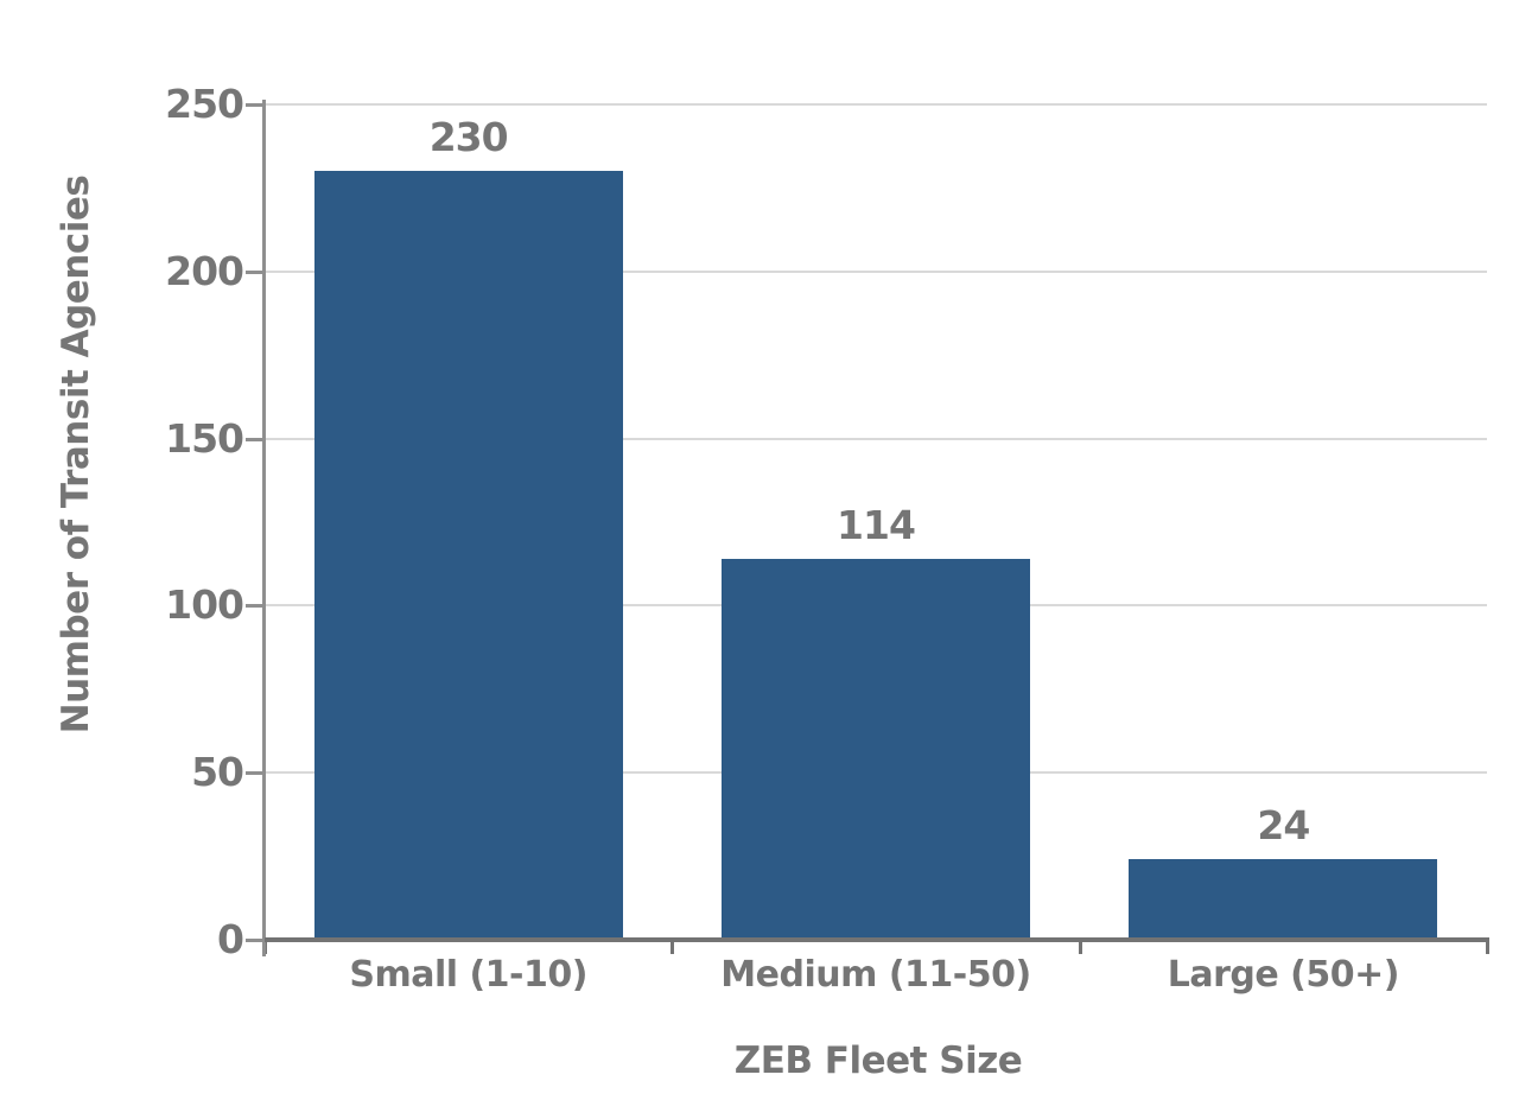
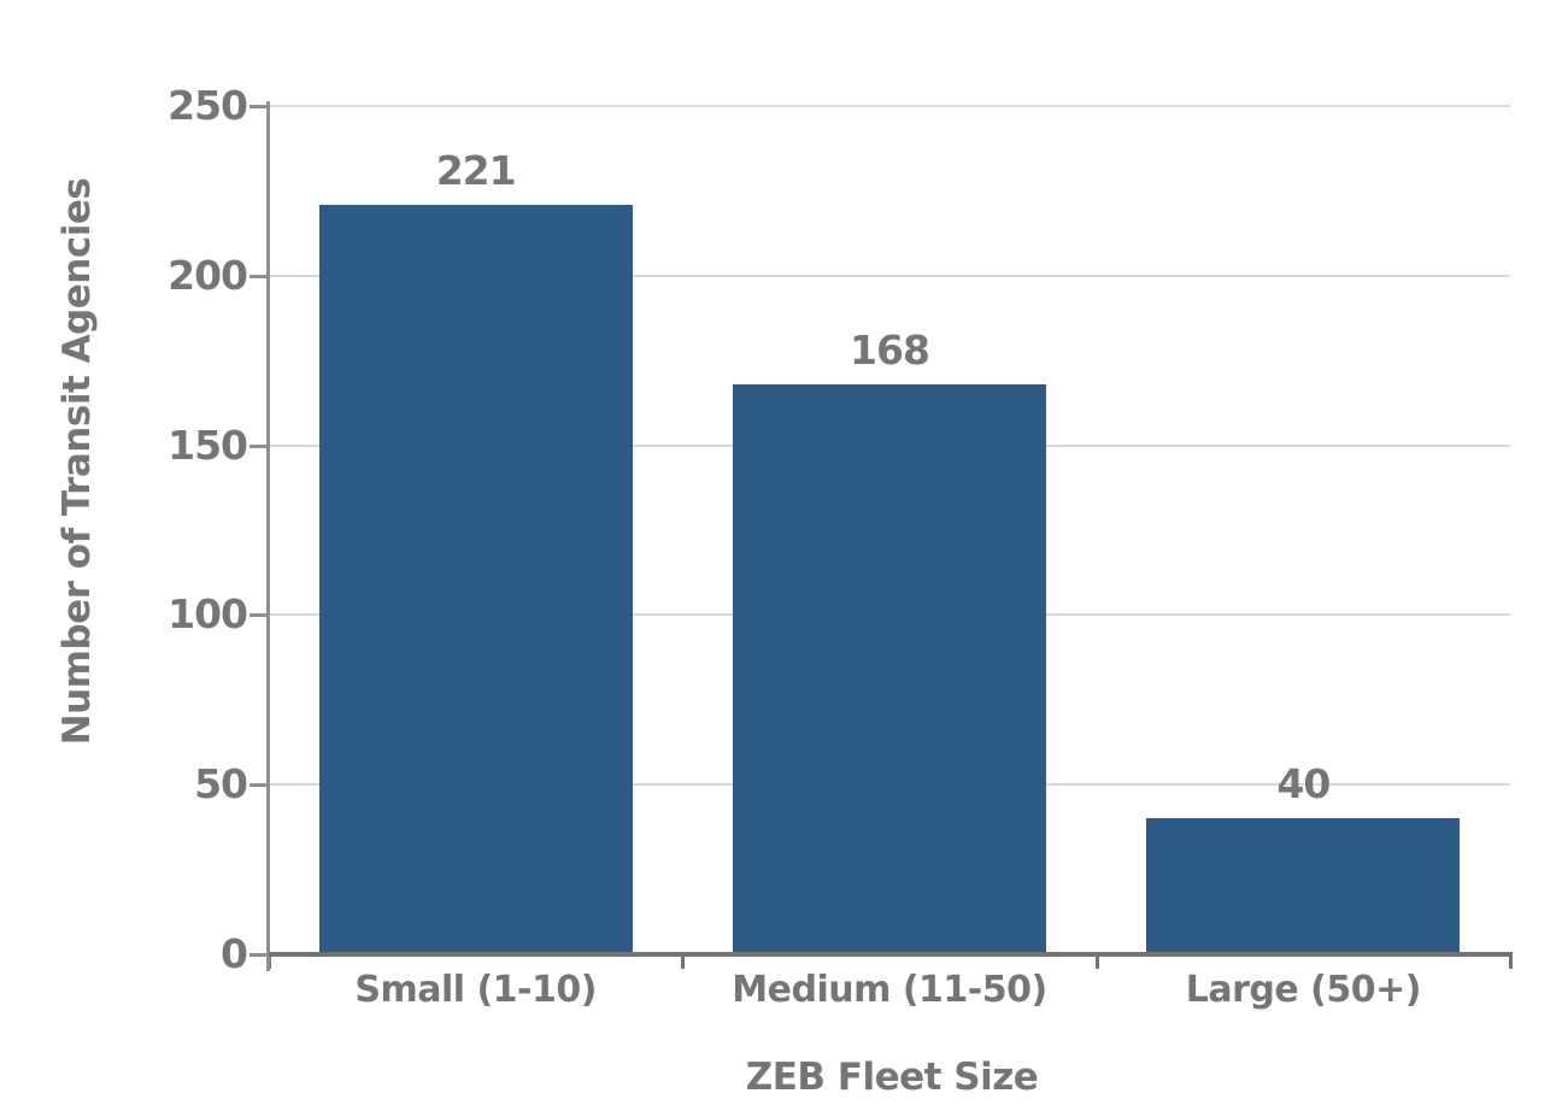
Small (1-10): 230 -> 221
Medium (11-50): 114 -> 168
Large (50+): 24 -> 40
